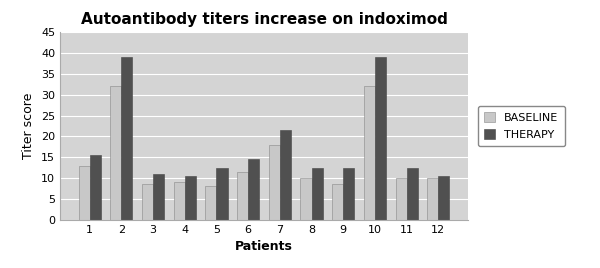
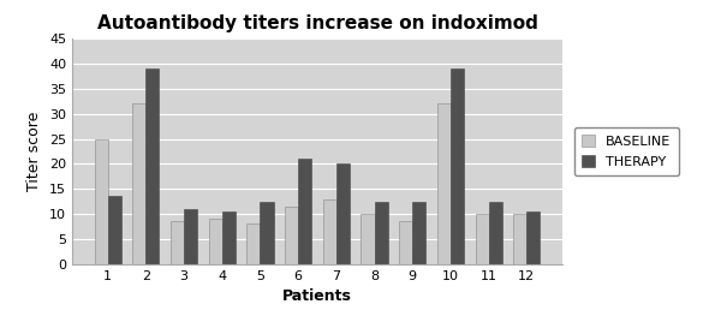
BASELINE/1: 13.0 -> 25.0
THERAPY/1: 15.5 -> 13.5
THERAPY/6: 14.5 -> 21.0
BASELINE/7: 18.0 -> 13.0
THERAPY/7: 21.5 -> 20.0
